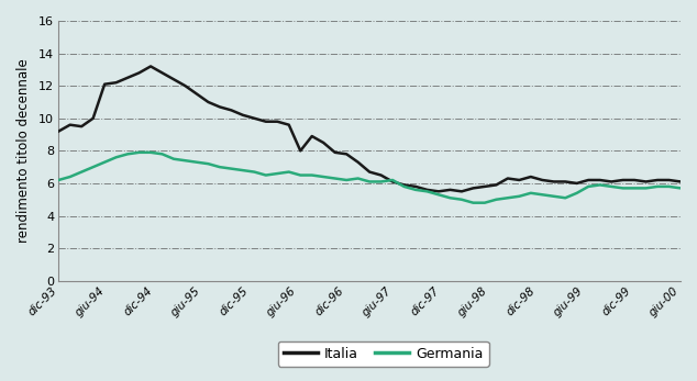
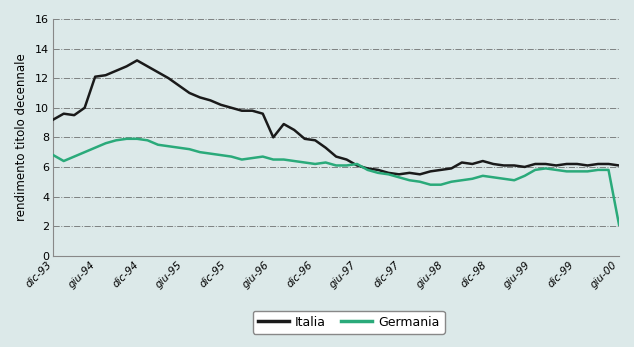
Germania/dic-93: 6.2 -> 6.8
Germania/giu-00: 5.7 -> 2.1
